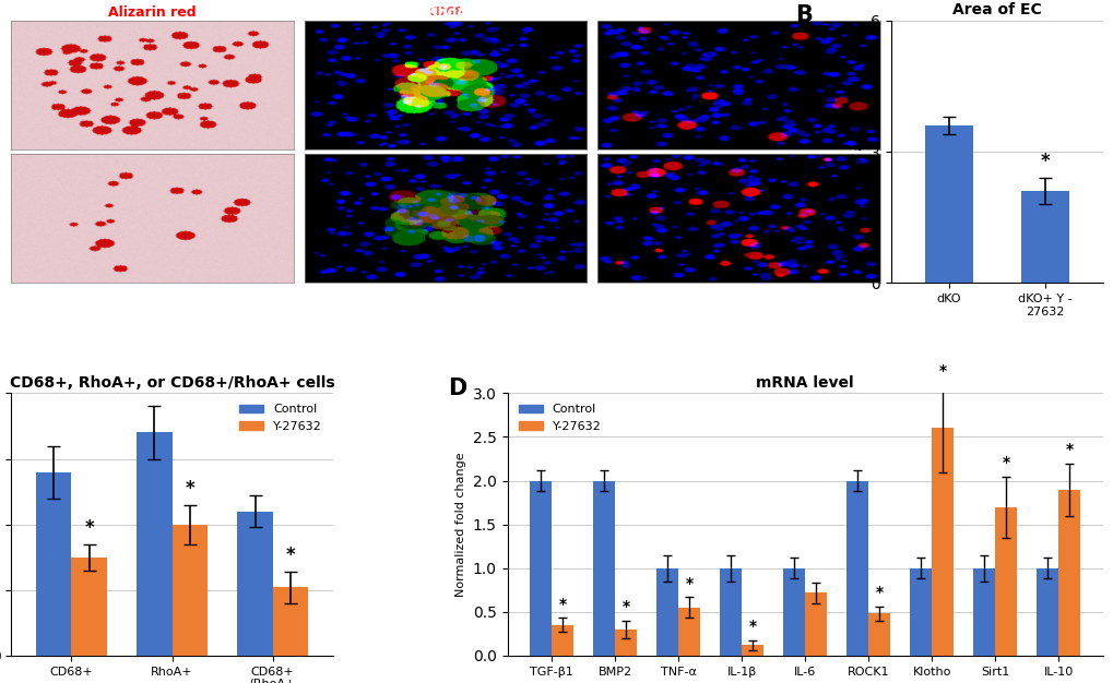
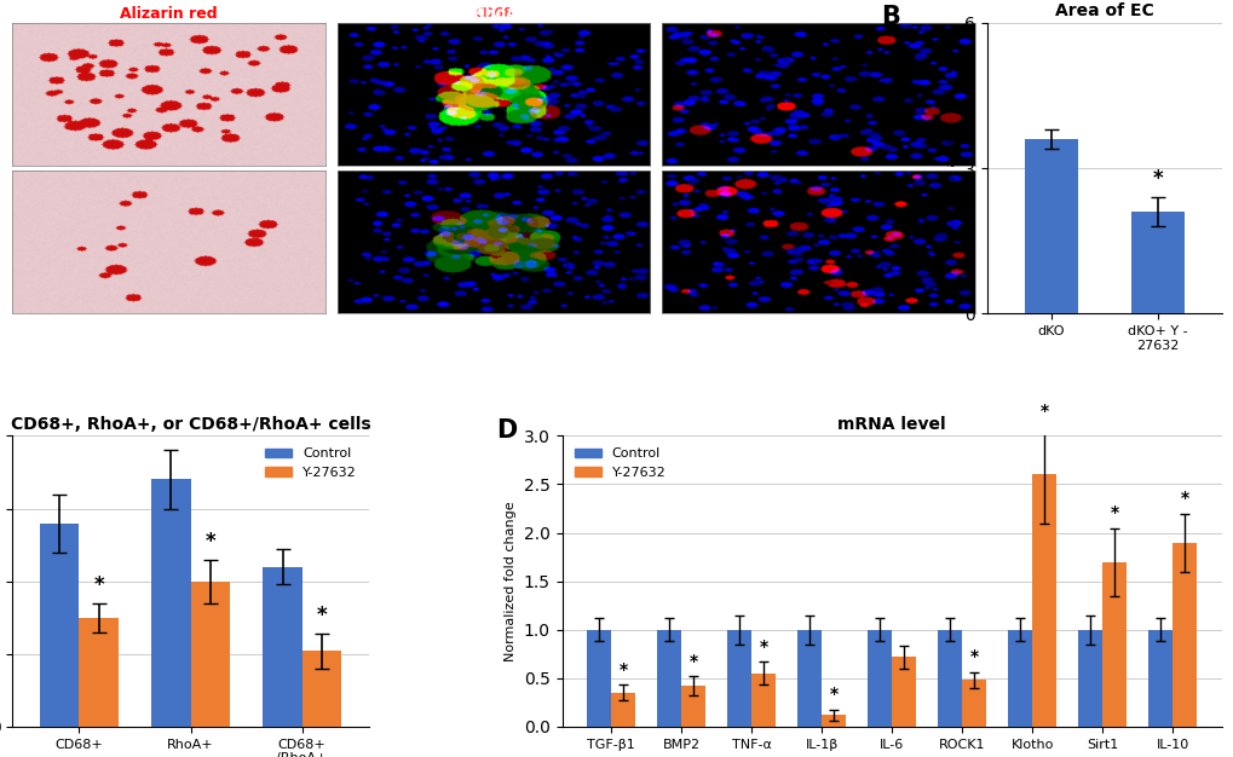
mRNA level/Control/TGF-β1: 2 -> 1
mRNA level/Control/BMP2: 2 -> 1
mRNA level/Y-27632/BMP2: 0.30 -> 0.42
mRNA level/Control/ROCK1: 2 -> 1
